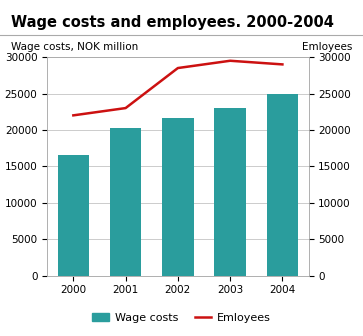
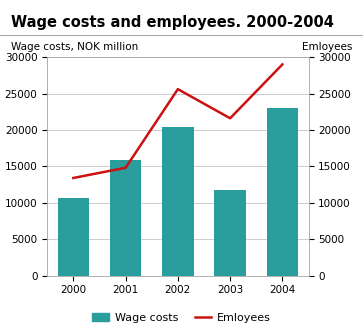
Wage costs/2000: 16500 -> 10600
Emloyees/2000: 22000 -> 13400
Wage costs/2001: 20200 -> 15800
Emloyees/2001: 23000 -> 14800
Wage costs/2002: 21700 -> 20400
Emloyees/2002: 28500 -> 25600
Wage costs/2003: 23000 -> 11800
Emloyees/2003: 29500 -> 21600
Wage costs/2004: 25000 -> 23000
